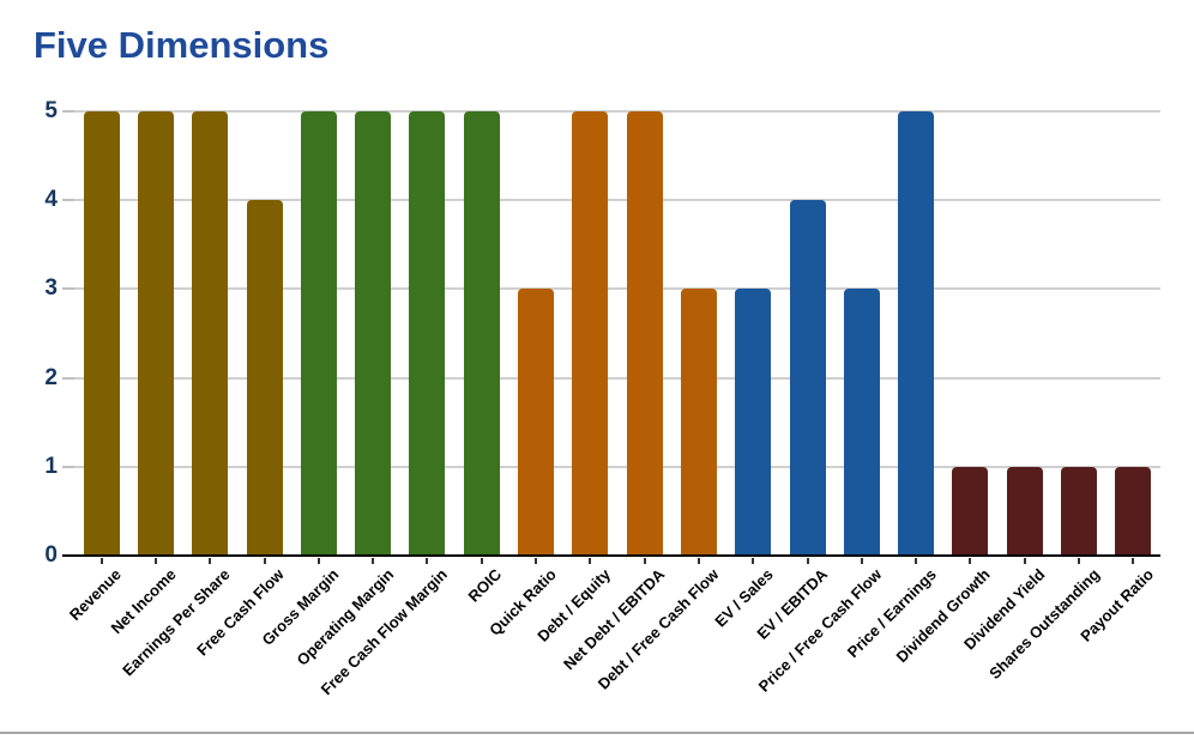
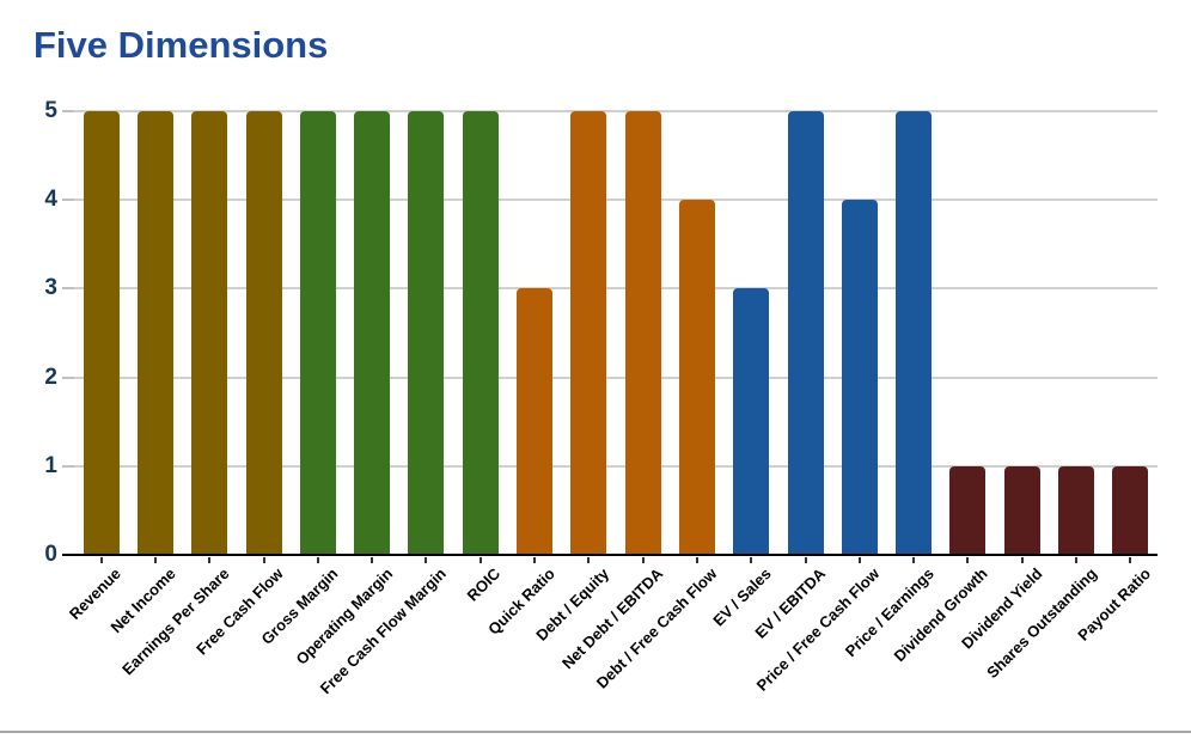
Free Cash Flow: 4 -> 5
Debt / Free Cash Flow: 3 -> 4
EV / EBITDA: 4 -> 5
Price / Free Cash Flow: 3 -> 4
